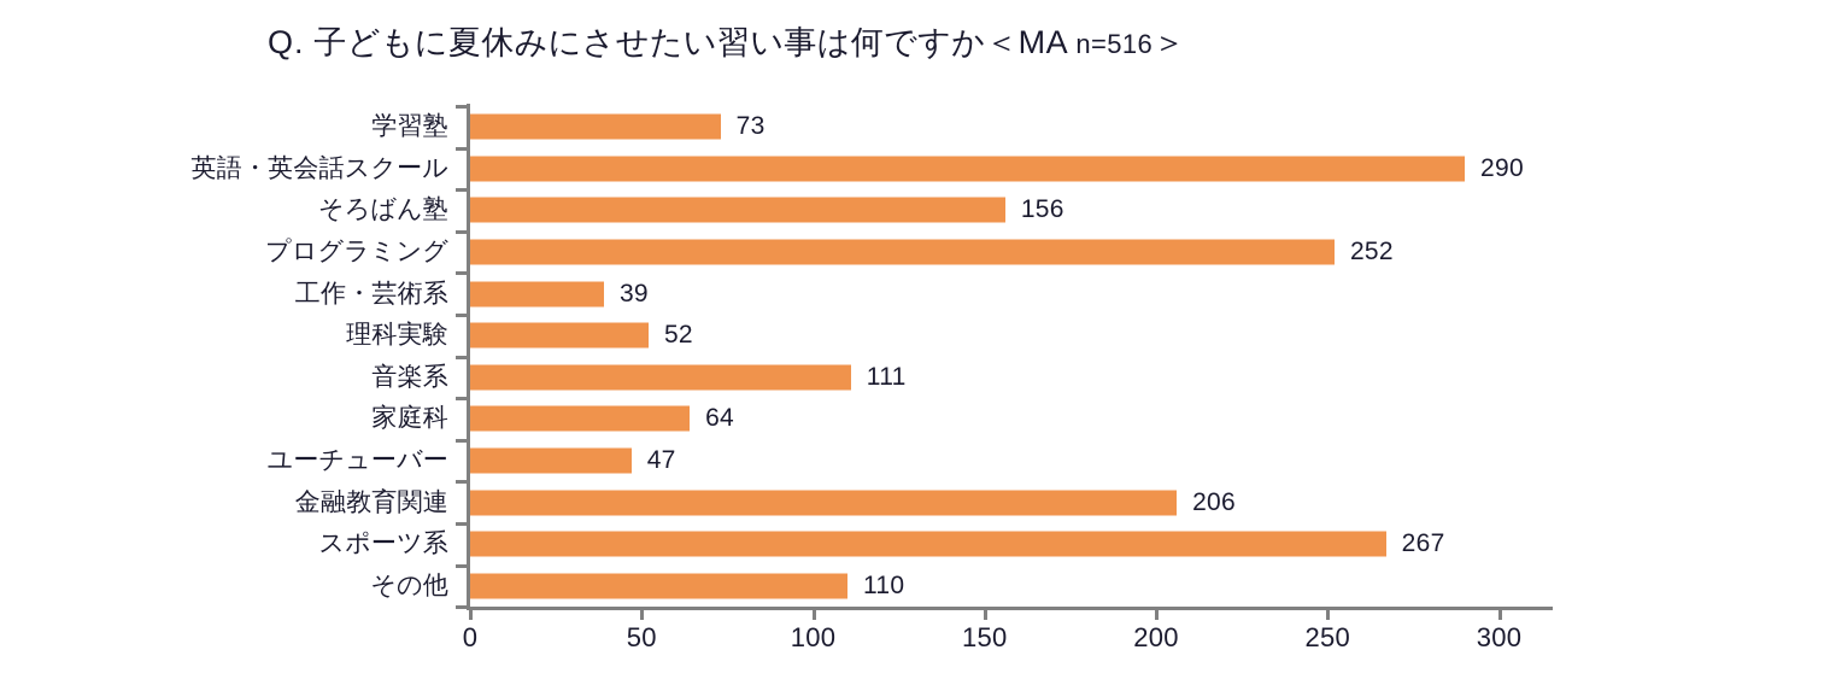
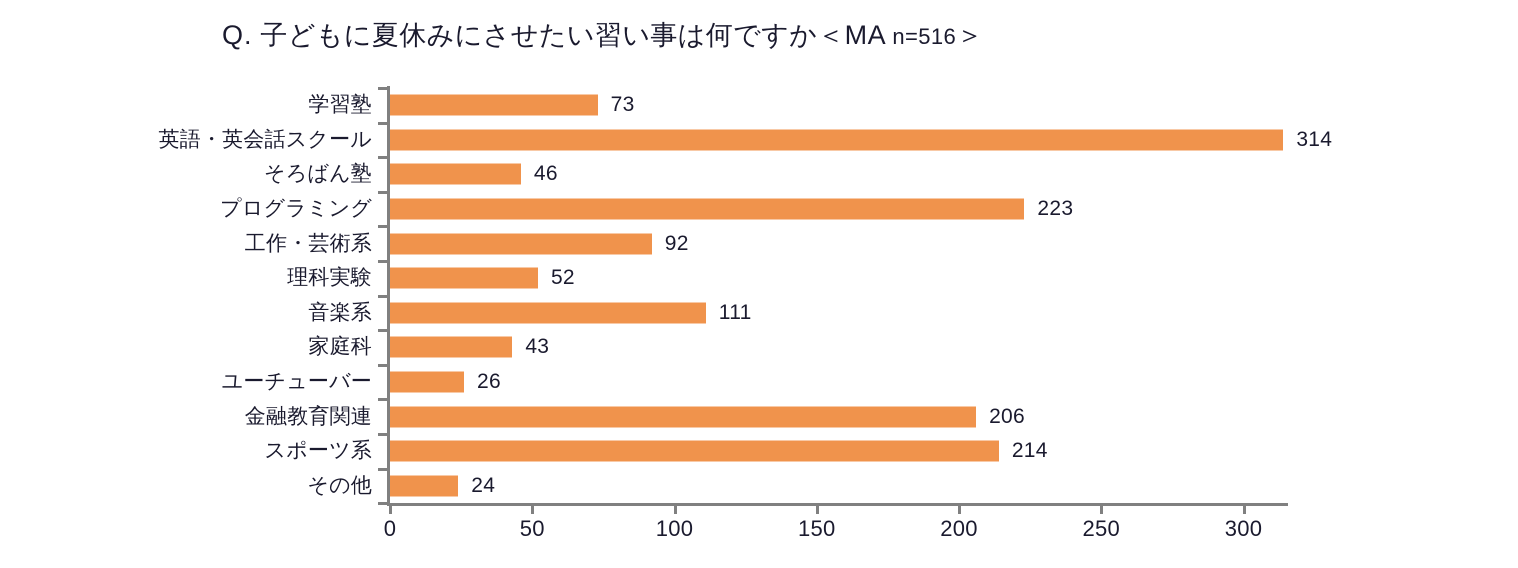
英語・英会話スクール: 290 -> 314
そろばん塾: 156 -> 46
プログラミング: 252 -> 223
工作・芸術系: 39 -> 92
家庭科: 64 -> 43
ユーチューバー: 47 -> 26
スポーツ系: 267 -> 214
その他: 110 -> 24
